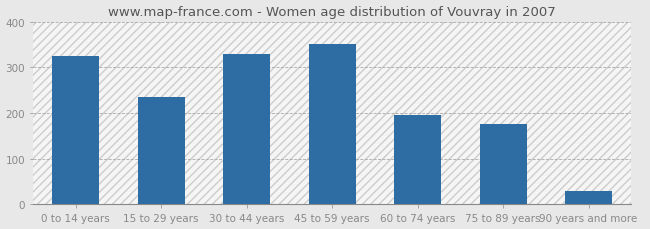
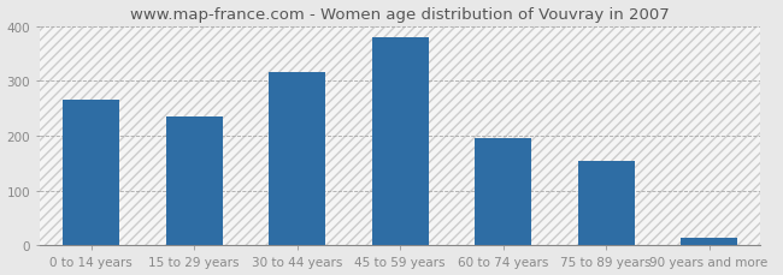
0 to 14 years: 325 -> 265
30 to 44 years: 330 -> 315
45 to 59 years: 350 -> 380
75 to 89 years: 175 -> 153
90 years and more: 30 -> 13
